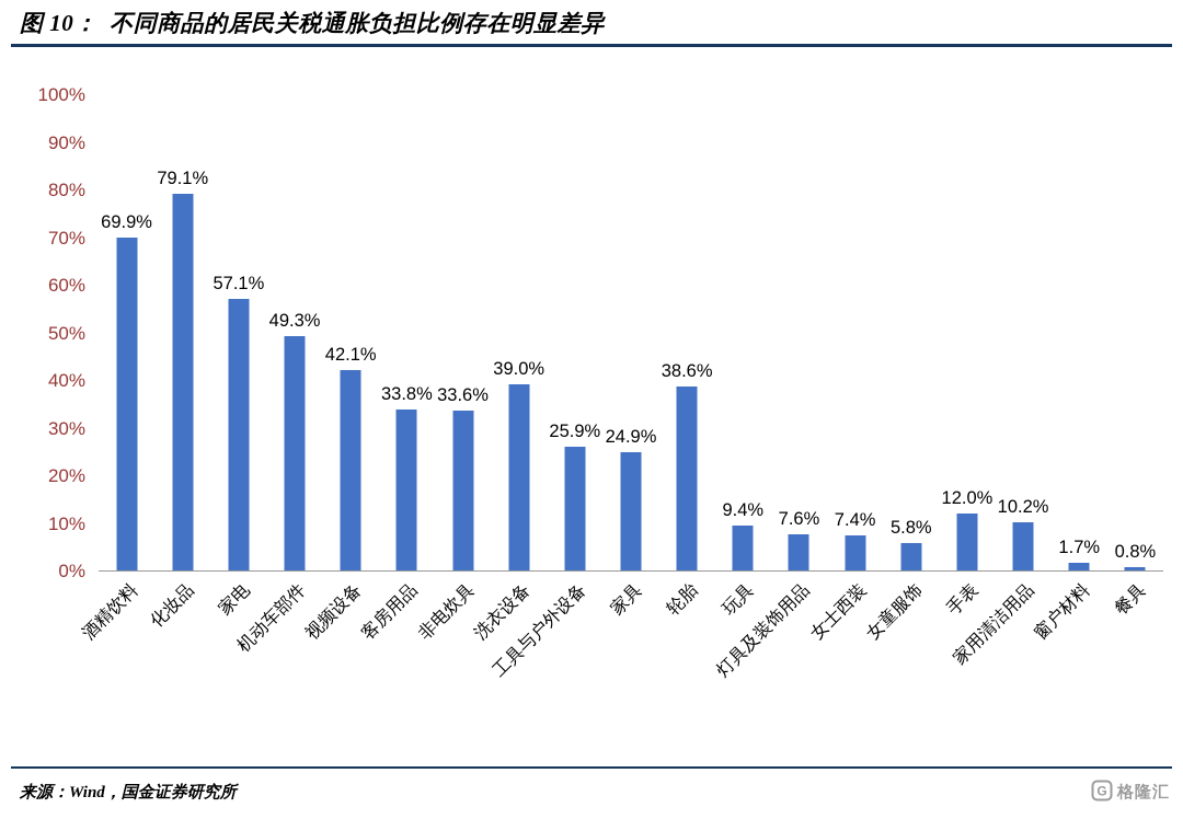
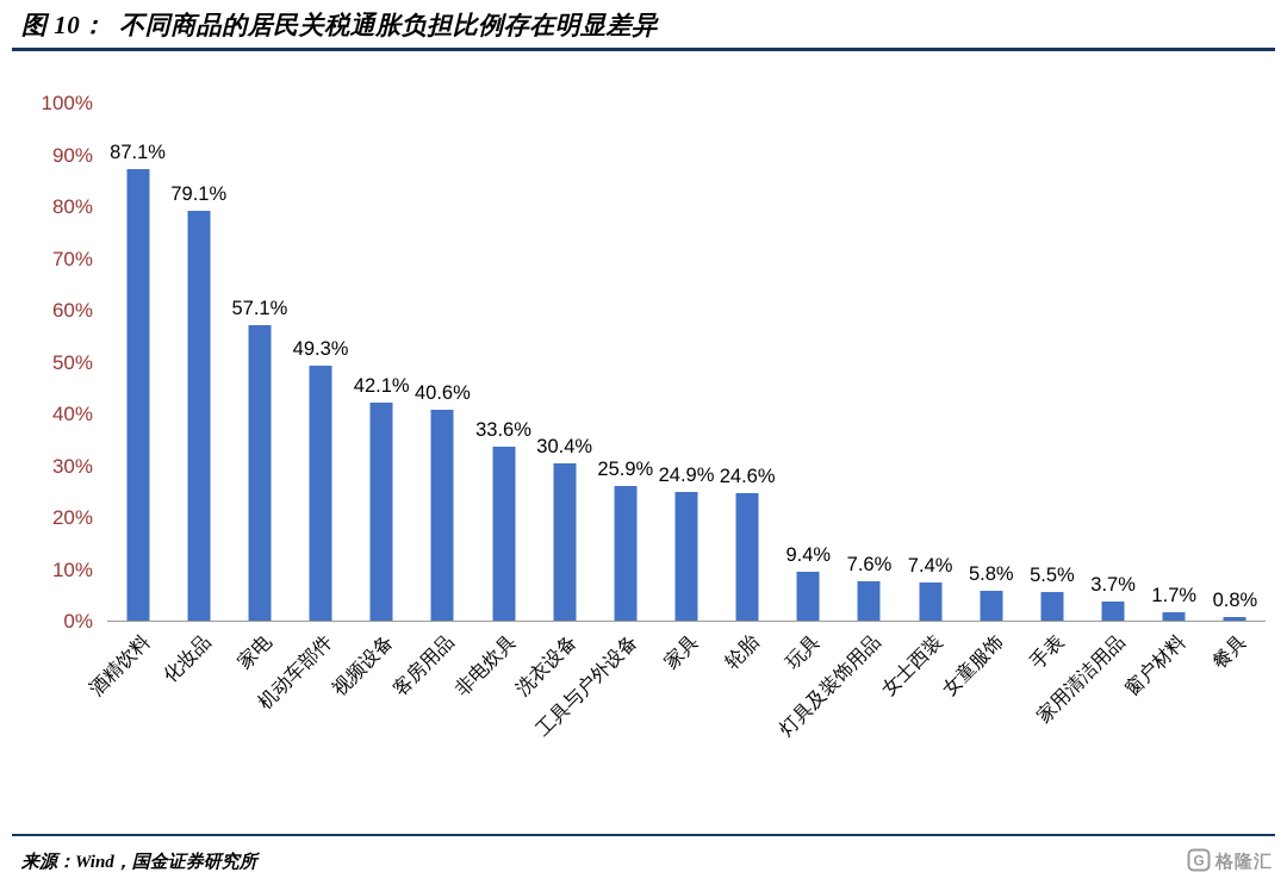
酒精饮料: 69.9% -> 87.1%
客房用品: 33.8% -> 40.6%
洗衣设备: 39.0% -> 30.4%
轮胎: 38.6% -> 24.6%
手表: 12.0% -> 5.5%
家用清洁用品: 10.2% -> 3.7%
